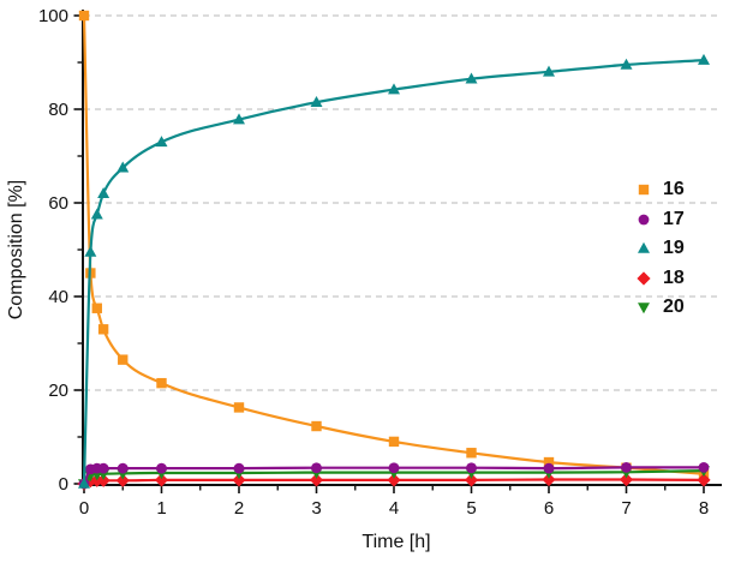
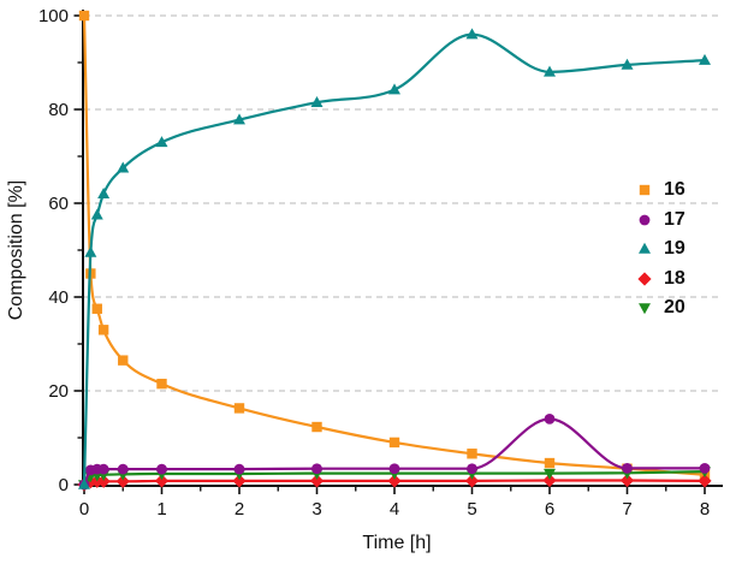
19/5: 86 -> 96
17/6: 3 -> 14
